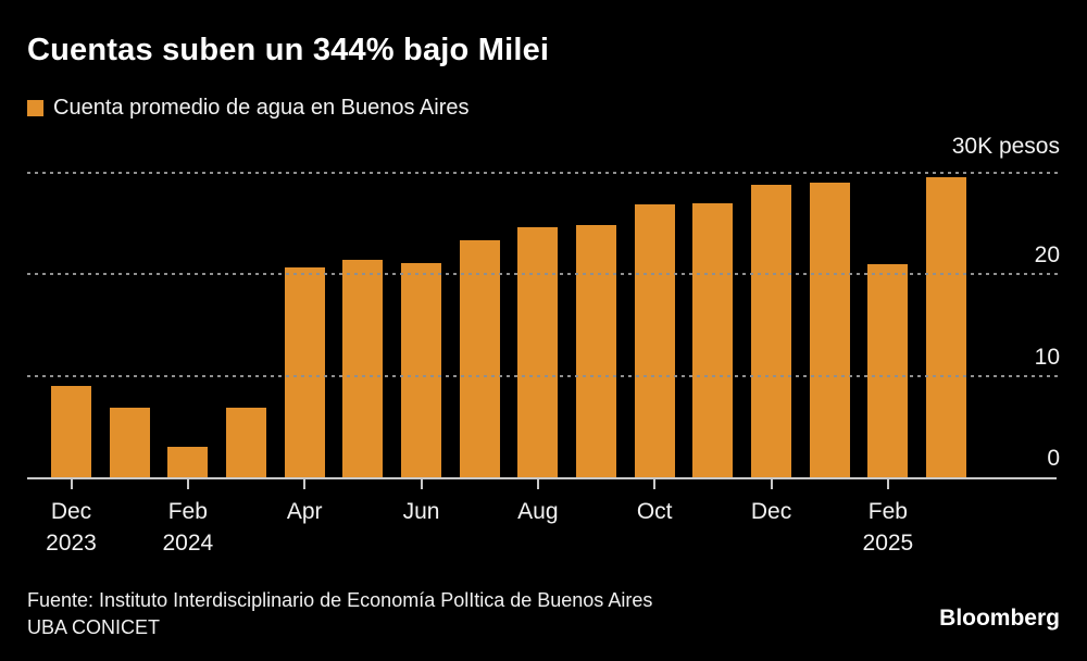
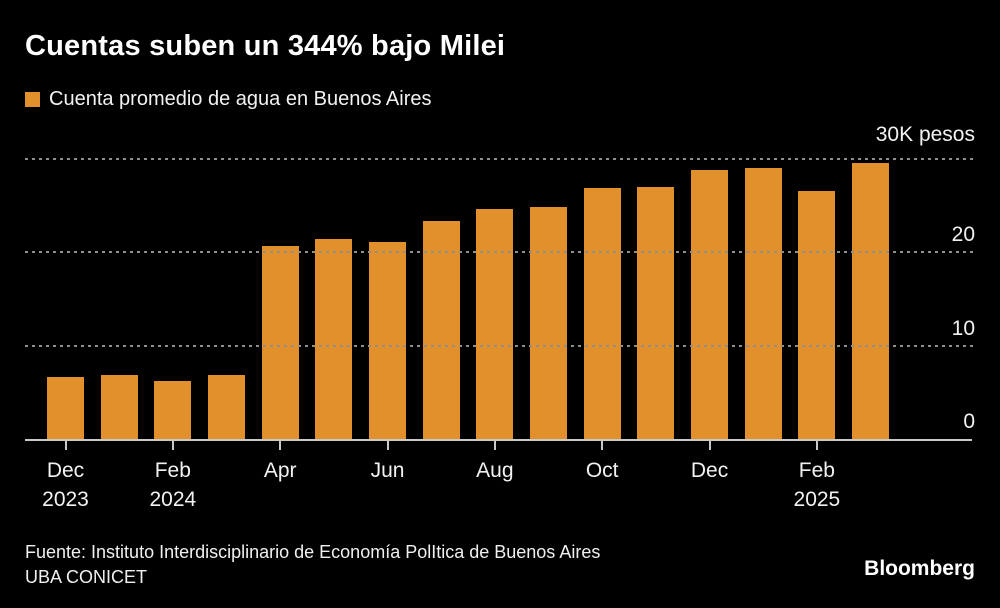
Dec 2023: 9 -> 7
Feb 2024: 3 -> 6
Feb 2025: 21 -> 26
